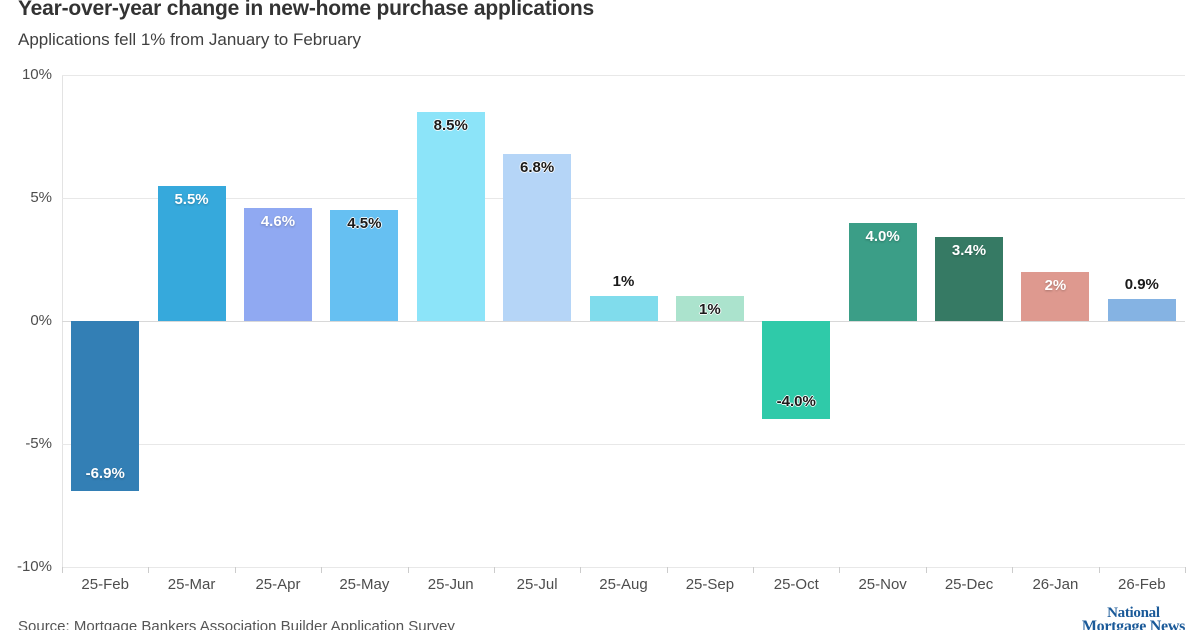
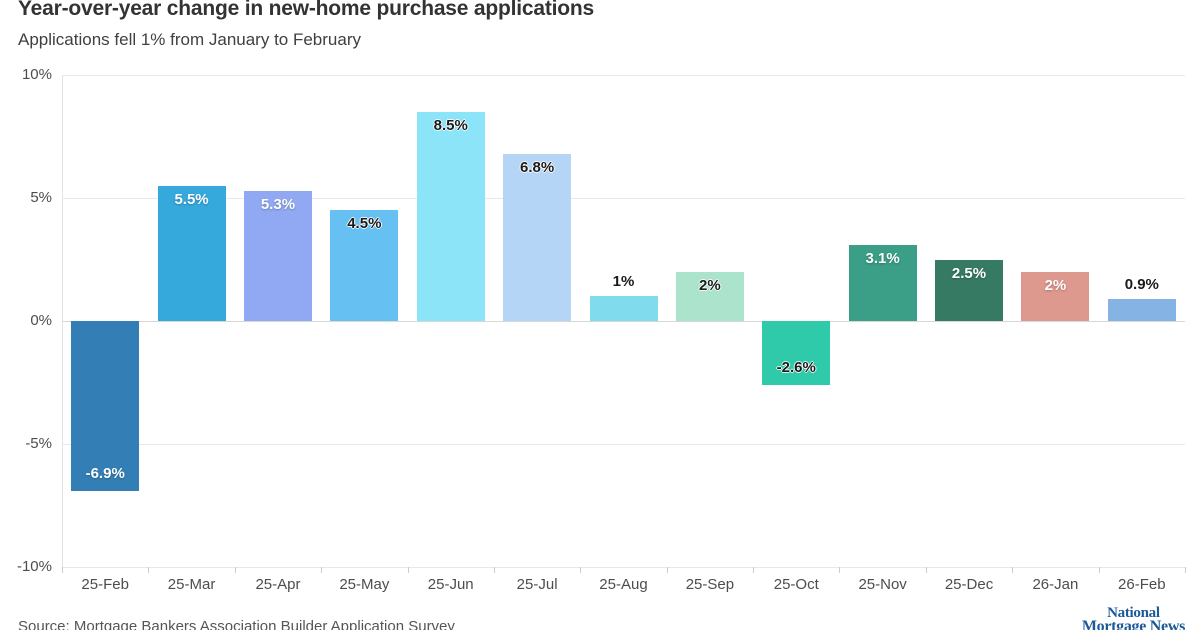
25-Apr: 4.6% -> 5.3%
25-Sep: 1% -> 2%
25-Oct: -4.0% -> -2.6%
25-Nov: 4.0% -> 3.1%
25-Dec: 3.4% -> 2.5%
